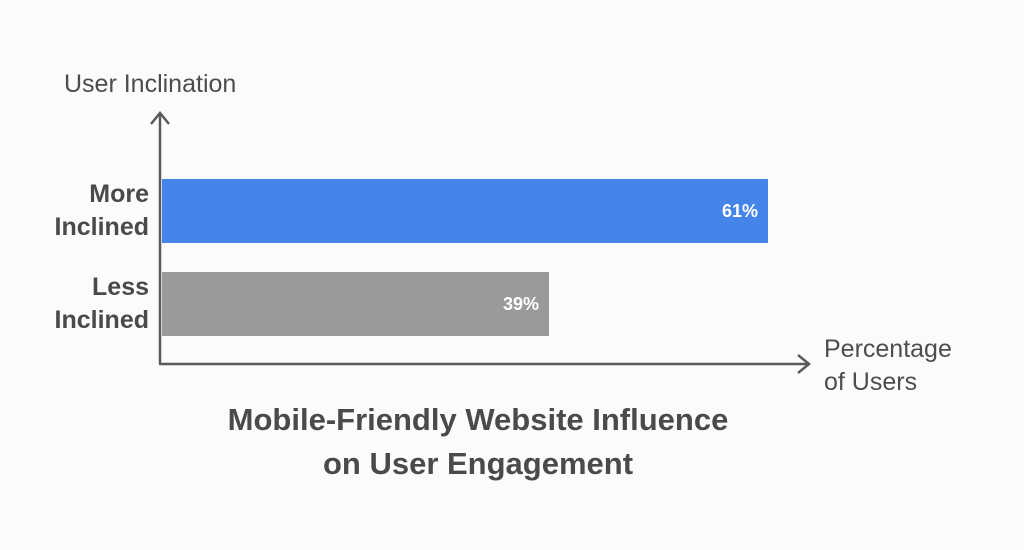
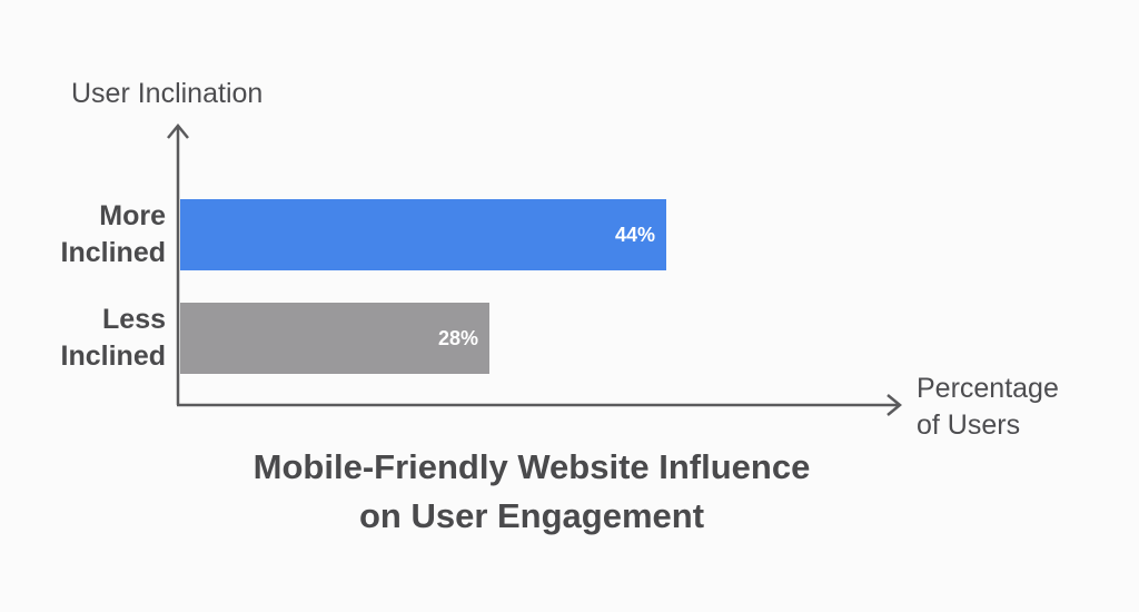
More Inclined: 61% -> 44%
Less Inclined: 39% -> 28%
